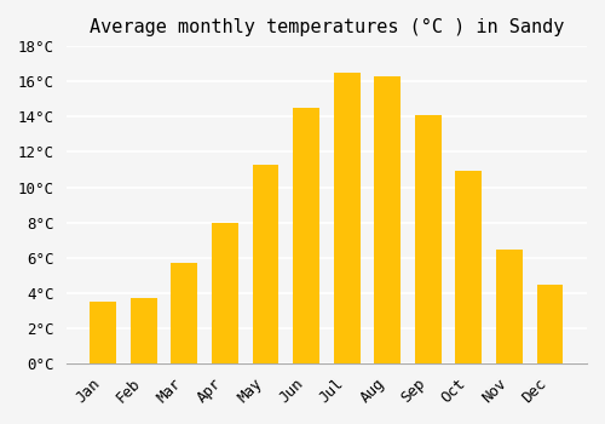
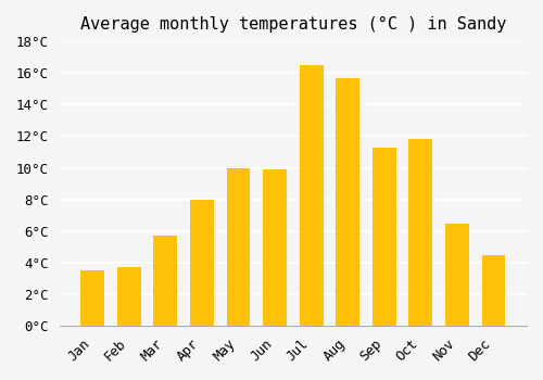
May: 11.3°C -> 10.0°C
Jun: 14.5°C -> 9.9°C
Aug: 16.3°C -> 15.7°C
Sep: 14.1°C -> 11.3°C
Oct: 10.9°C -> 11.8°C
